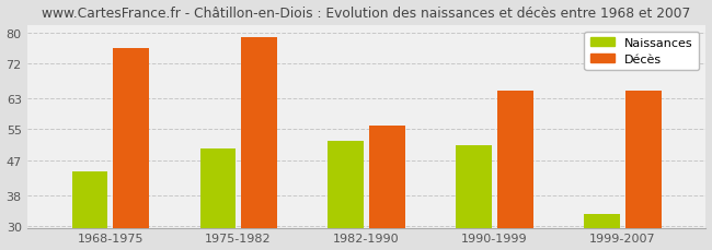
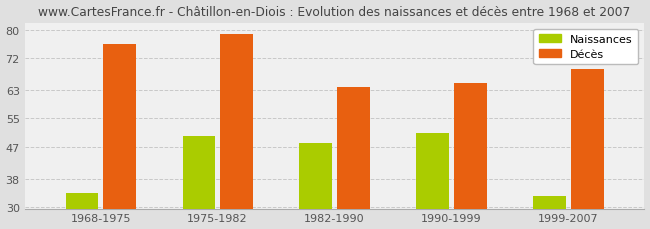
Naissances/1968-1975: 44 -> 34
Naissances/1982-1990: 52 -> 48
Décès/1982-1990: 56 -> 64
Décès/1999-2007: 65 -> 69
